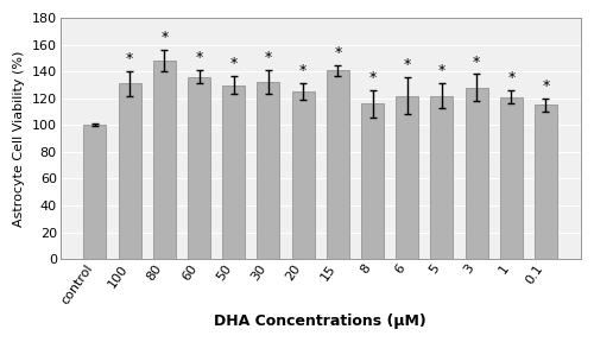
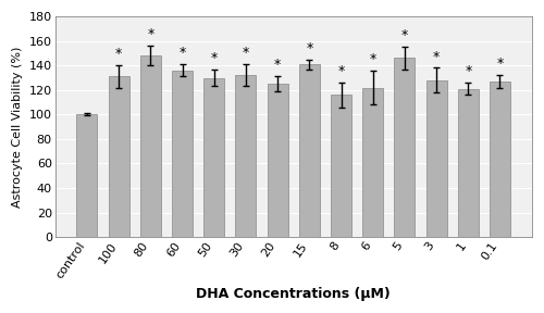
5: 122 -> 146
0.1: 115 -> 127
